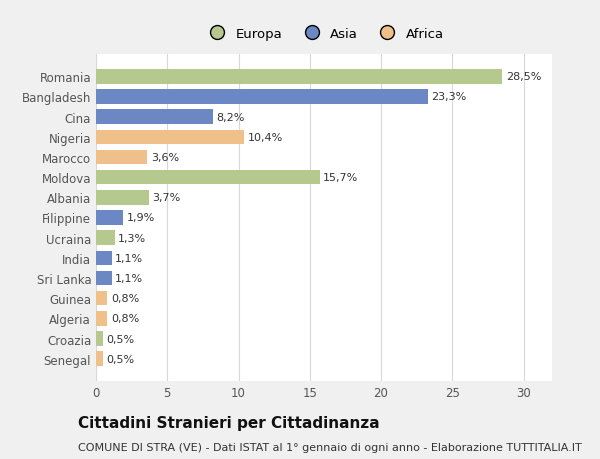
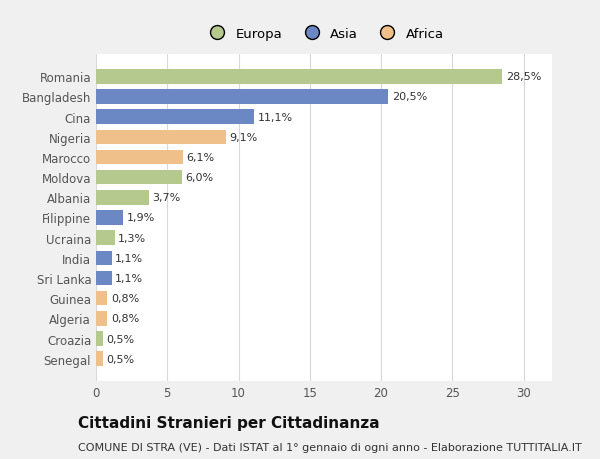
Bangladesh: 23,3% -> 20,5%
Cina: 8,2% -> 11,1%
Nigeria: 10,4% -> 9,1%
Marocco: 3,6% -> 6,1%
Moldova: 15,7% -> 6,0%
